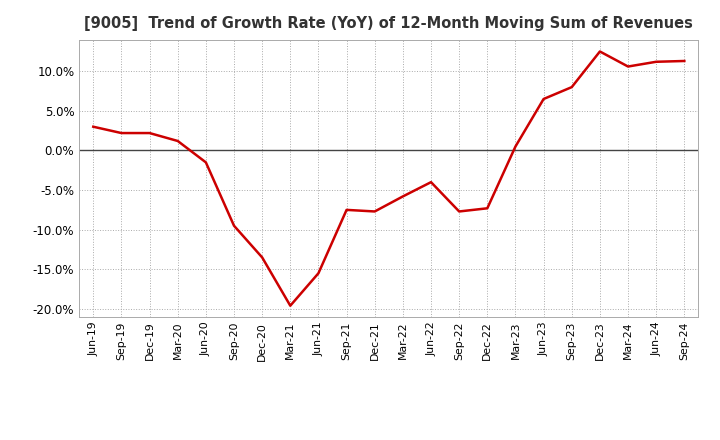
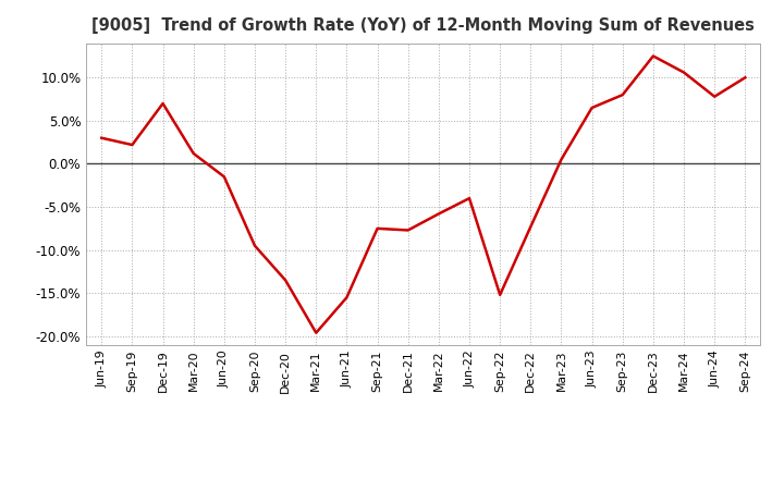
Dec-19: 2.2% -> 7.0%
Sep-22: -7.7% -> -15.2%
Jun-24: 11.2% -> 7.8%
Sep-24: 11.3% -> 10.0%
